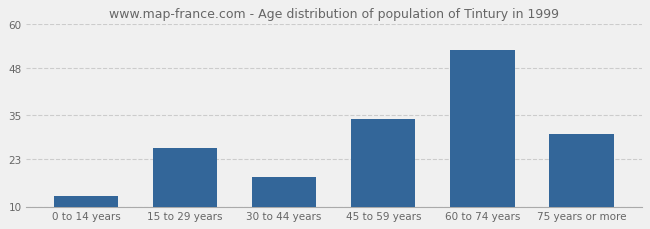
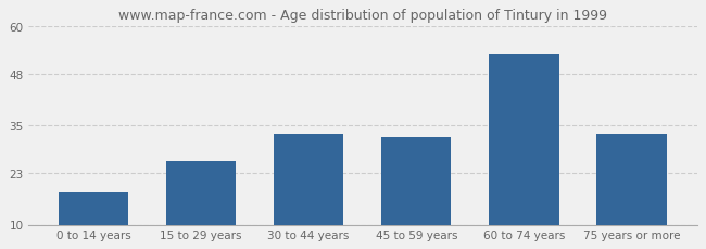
0 to 14 years: 13 -> 18
30 to 44 years: 18 -> 33
45 to 59 years: 34 -> 32
75 years or more: 30 -> 33
